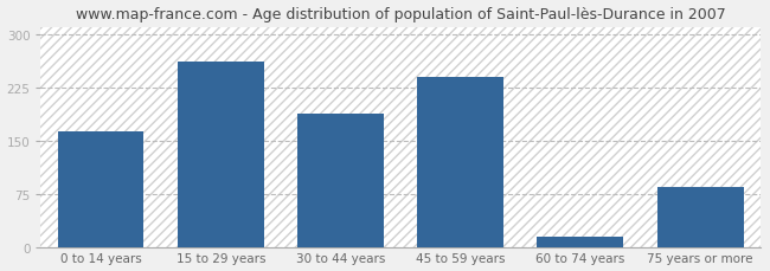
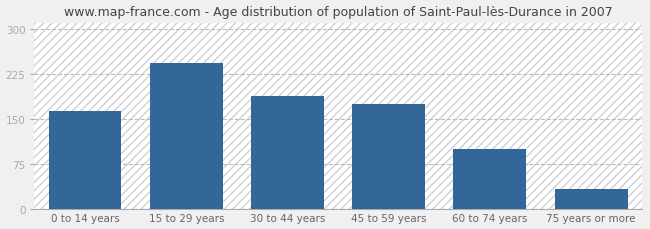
15 to 29 years: 262 -> 243
45 to 59 years: 240 -> 175
60 to 74 years: 16 -> 100
75 years or more: 86 -> 33
